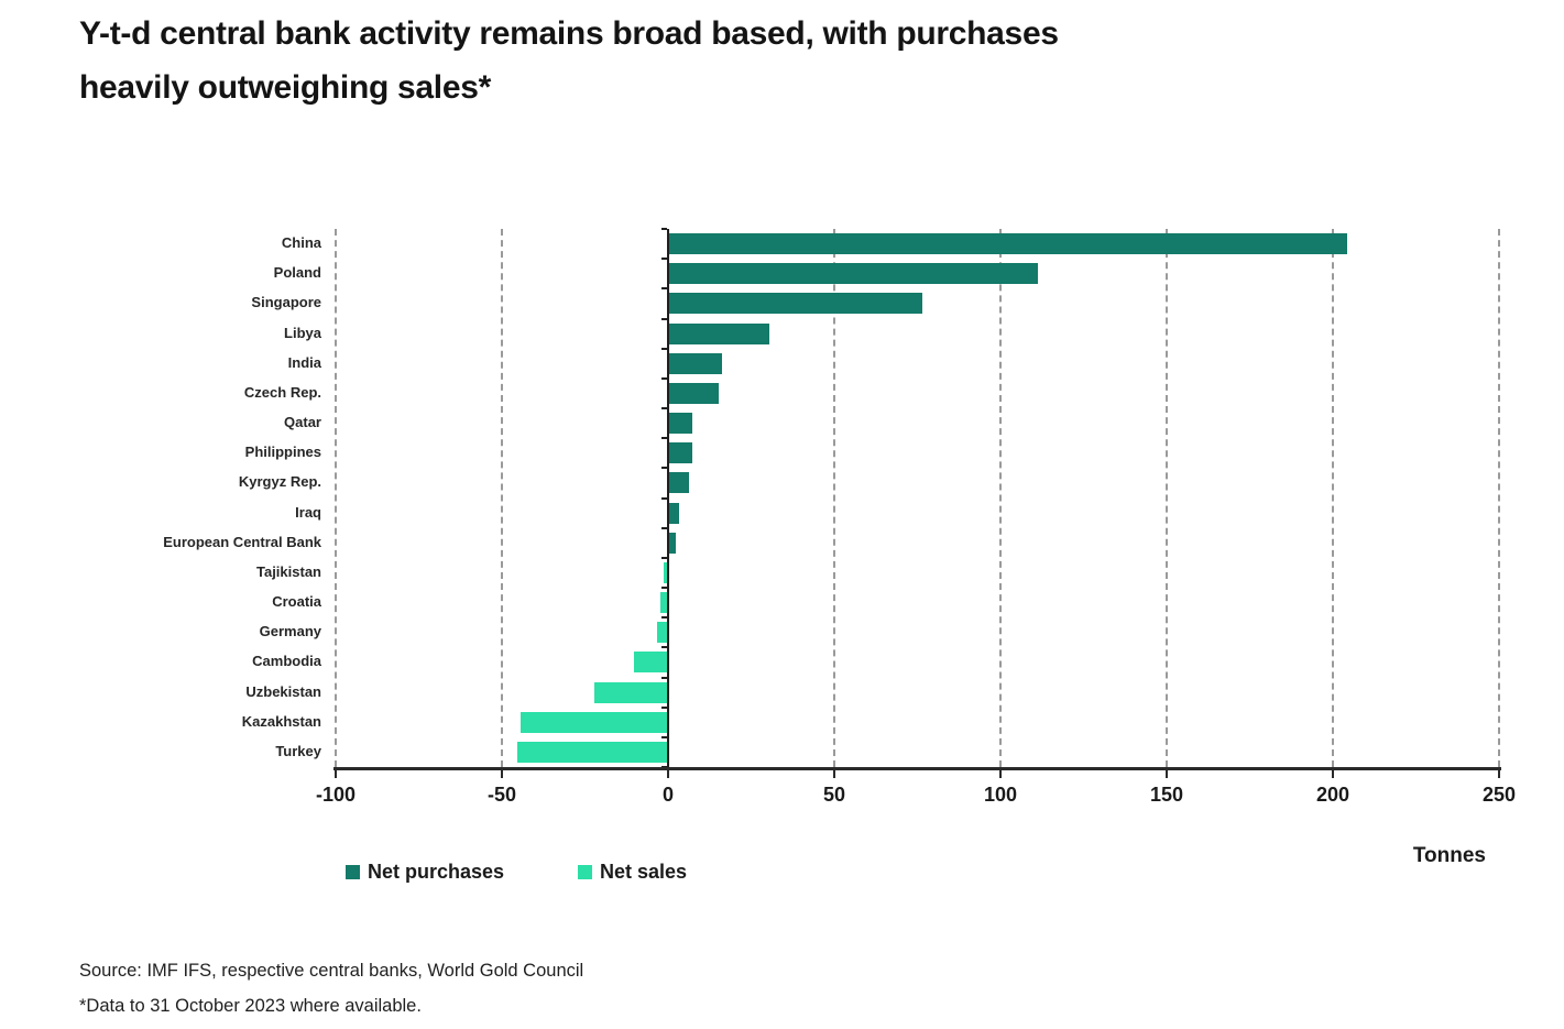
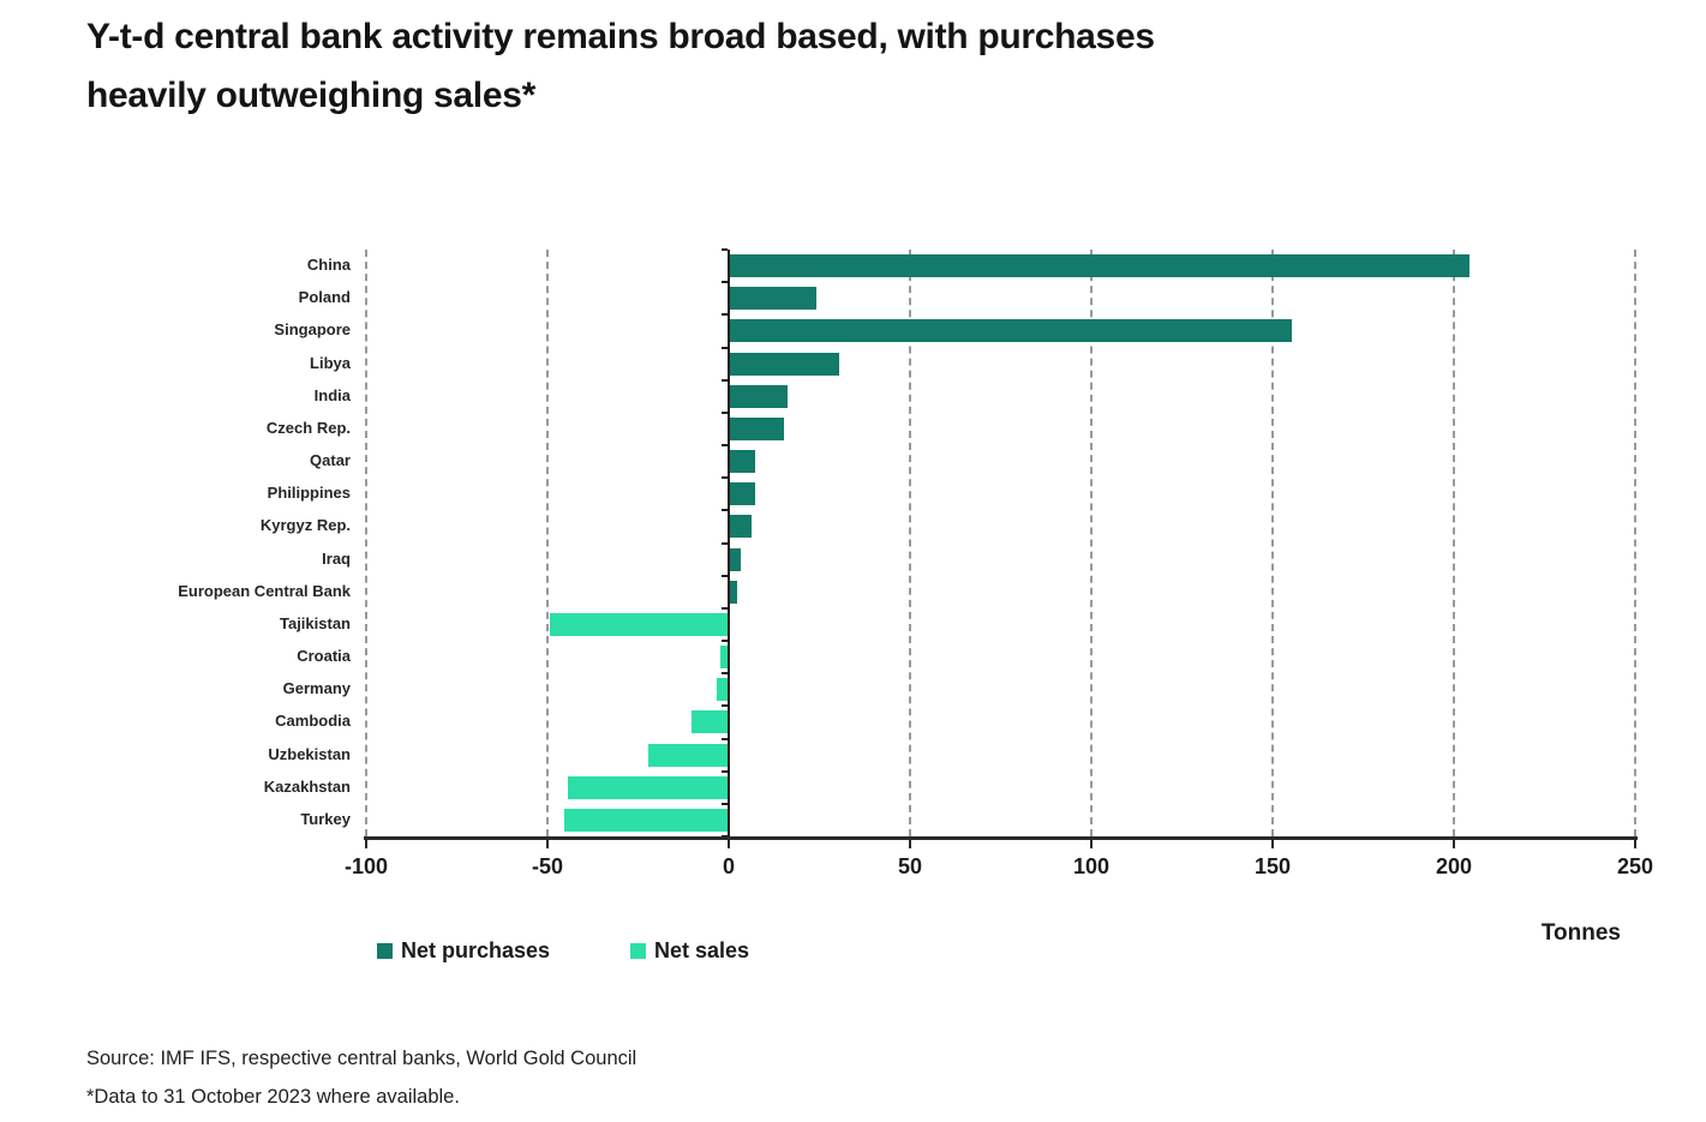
Poland: 111 -> 24
Singapore: 76 -> 155
Tajikistan: -1 -> -49
